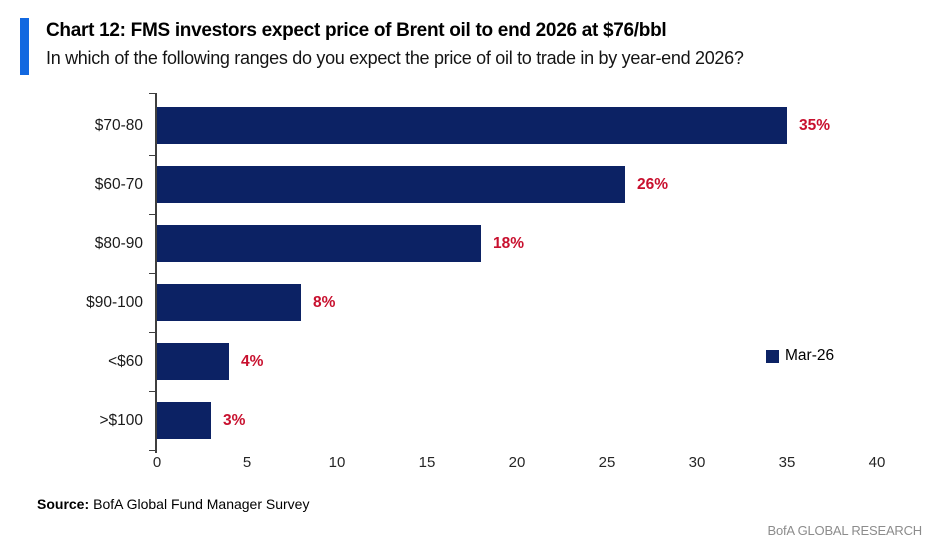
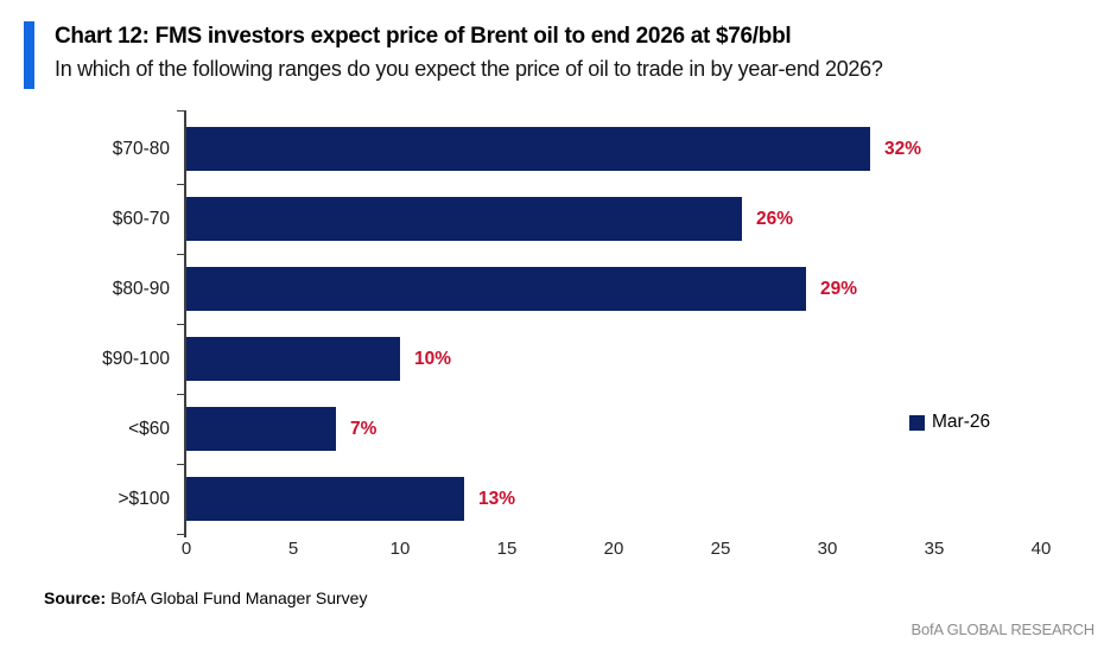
$70-80: 35% -> 32%
$80-90: 18% -> 29%
$90-100: 8% -> 10%
<$60: 4% -> 7%
>$100: 3% -> 13%
